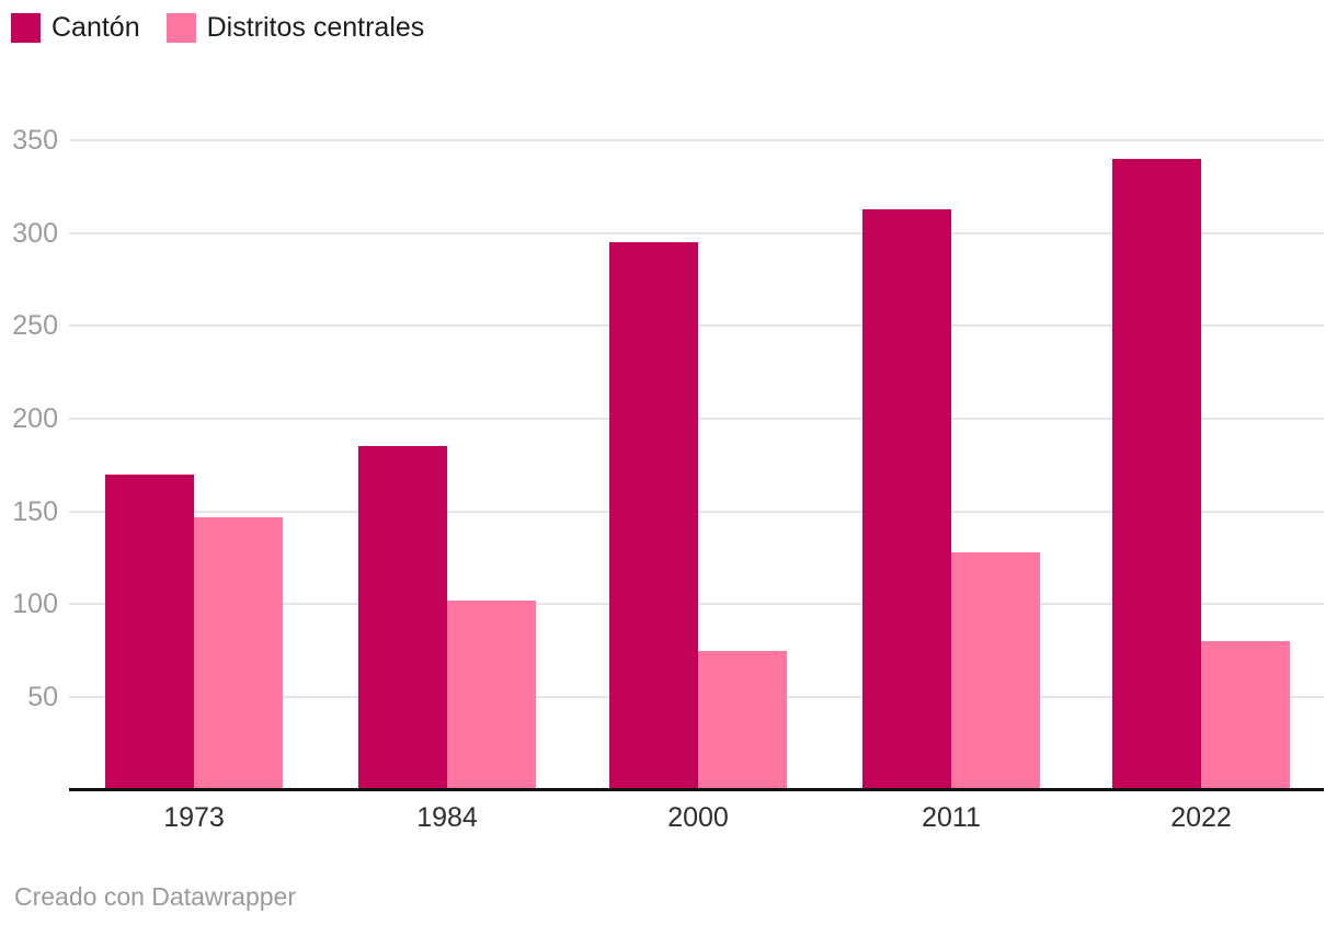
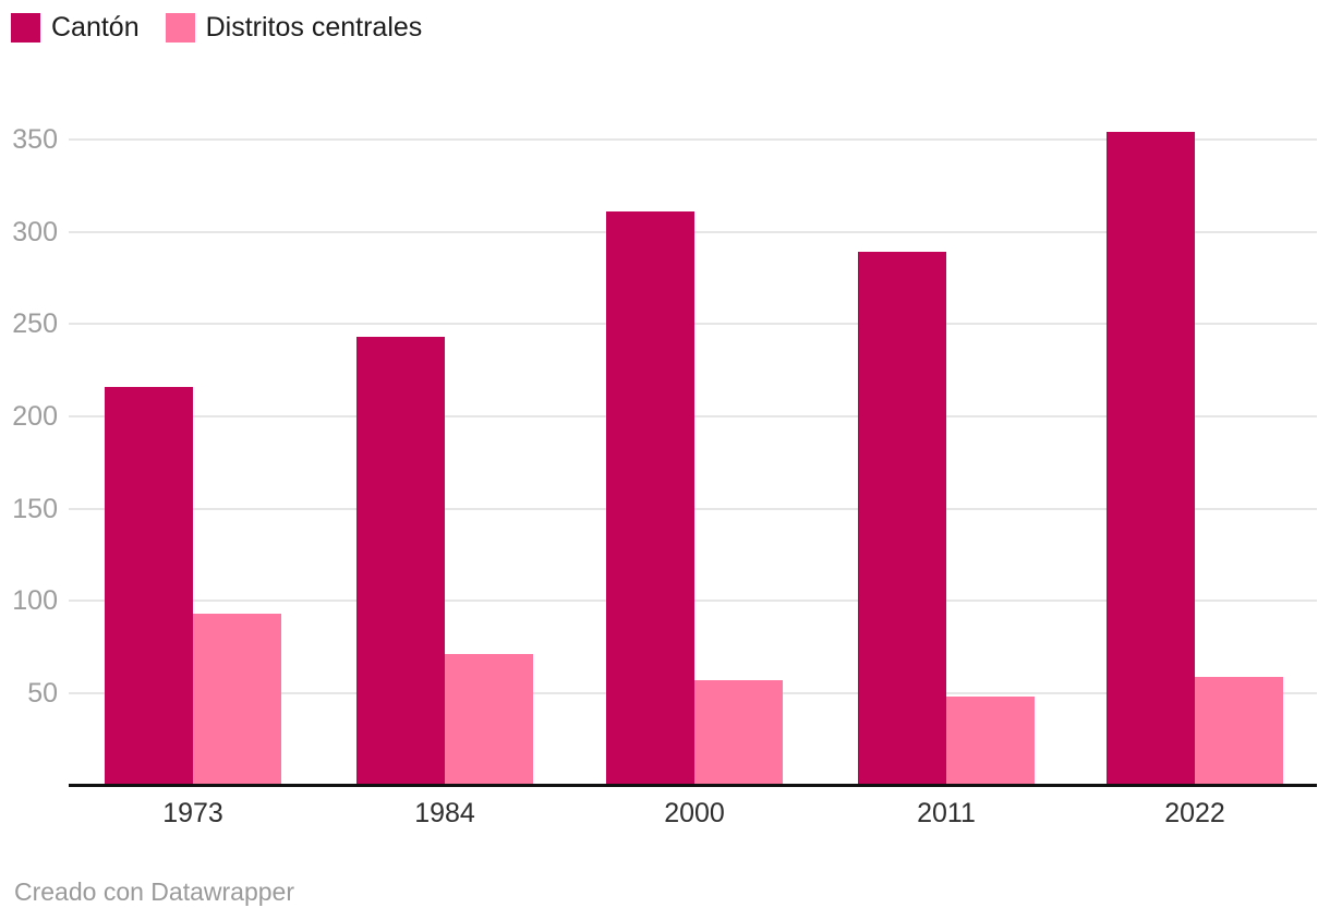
Cantón/1973: 169 -> 215
Distritos centrales/1973: 146 -> 92
Cantón/1984: 184 -> 242
Distritos centrales/1984: 101 -> 70
Cantón/2000: 294 -> 310
Distritos centrales/2000: 74 -> 56
Cantón/2011: 312 -> 288
Distritos centrales/2011: 127 -> 47
Cantón/2022: 339 -> 353
Distritos centrales/2022: 79 -> 58
